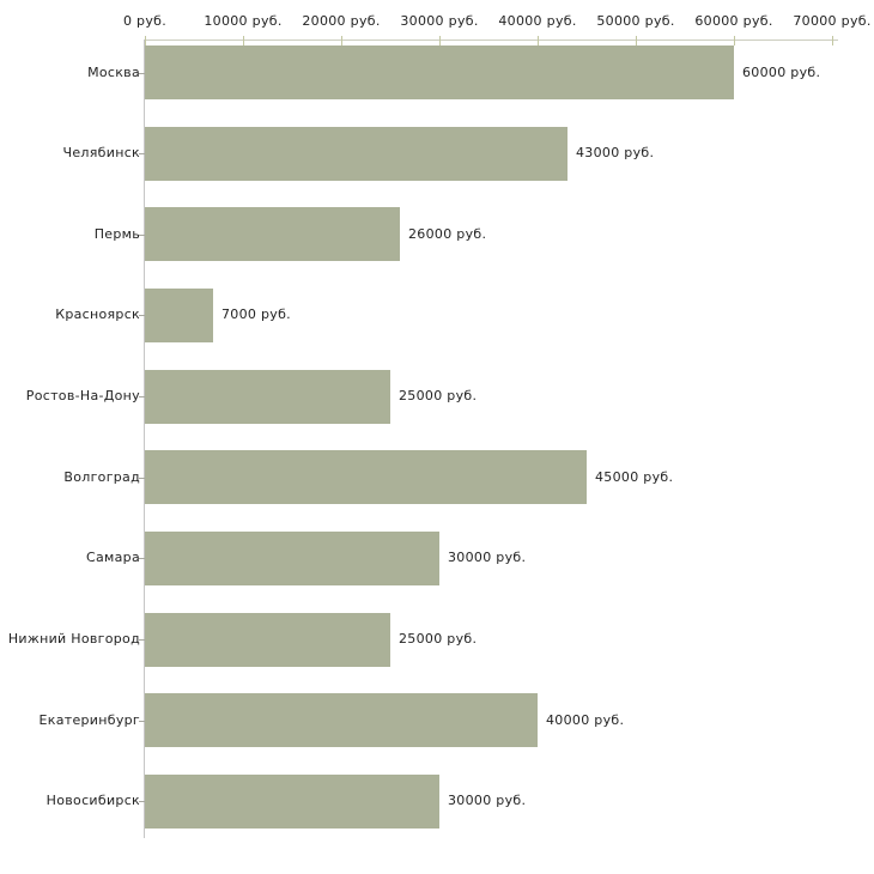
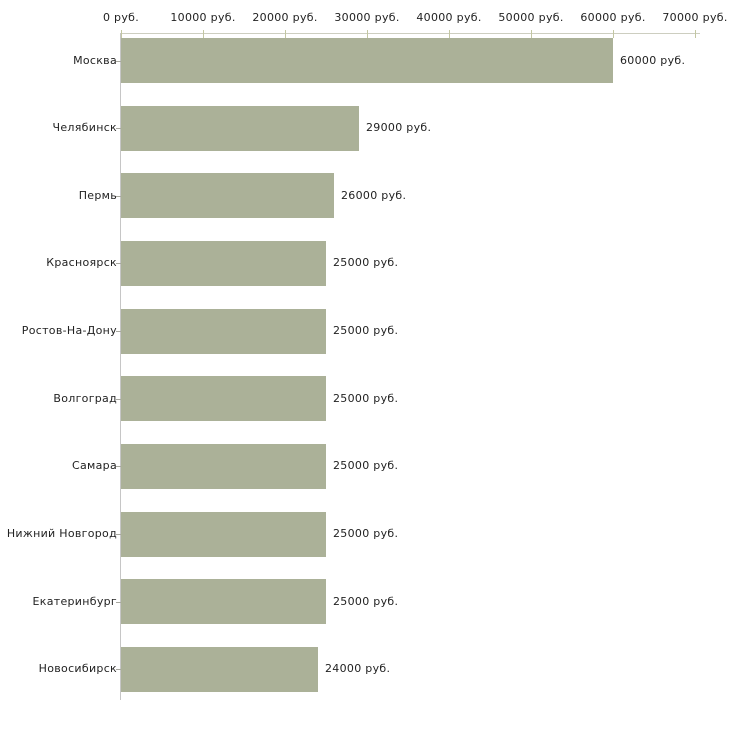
Челябинск: 43000 -> 29000
Красноярск: 7000 -> 25000
Волгоград: 45000 -> 25000
Самара: 30000 -> 25000
Екатеринбург: 40000 -> 25000
Новосибирск: 30000 -> 24000
